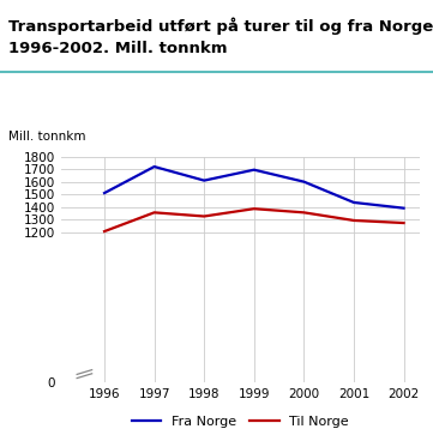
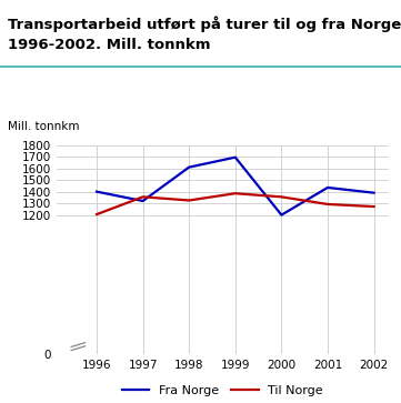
Fra Norge/1996: 1510 -> 1400
Fra Norge/1997: 1720 -> 1320
Fra Norge/2000: 1600 -> 1200
